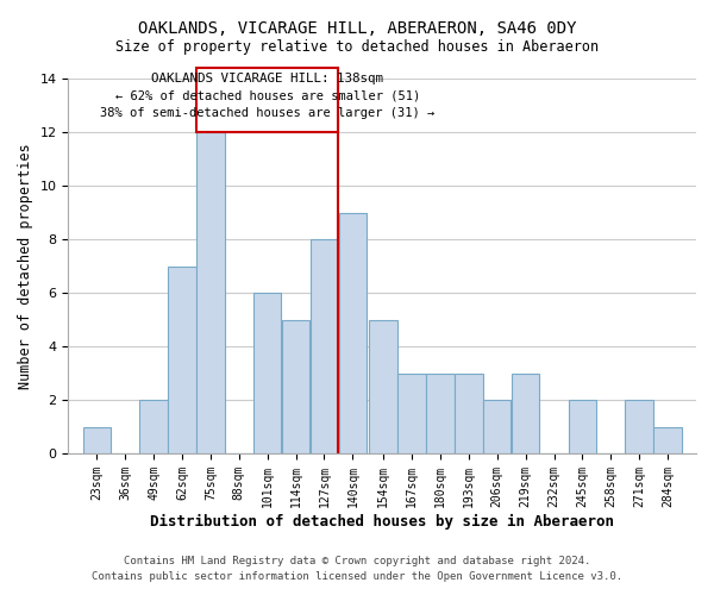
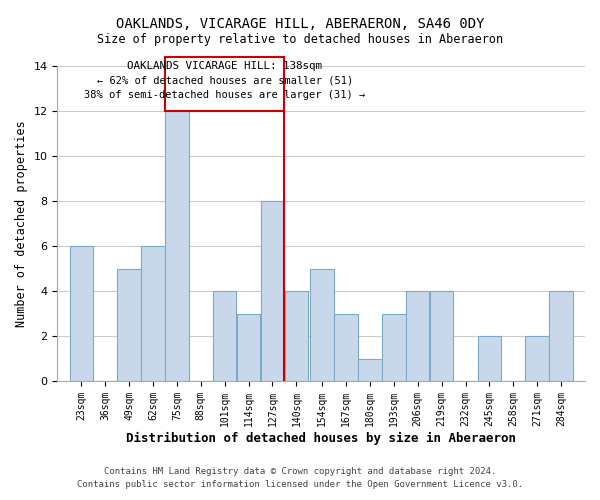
23sqm: 1 -> 6
49sqm: 2 -> 5
62sqm: 7 -> 6
101sqm: 6 -> 4
114sqm: 5 -> 3
140sqm: 9 -> 4
180sqm: 3 -> 1
206sqm: 2 -> 4
219sqm: 3 -> 4
284sqm: 1 -> 4
